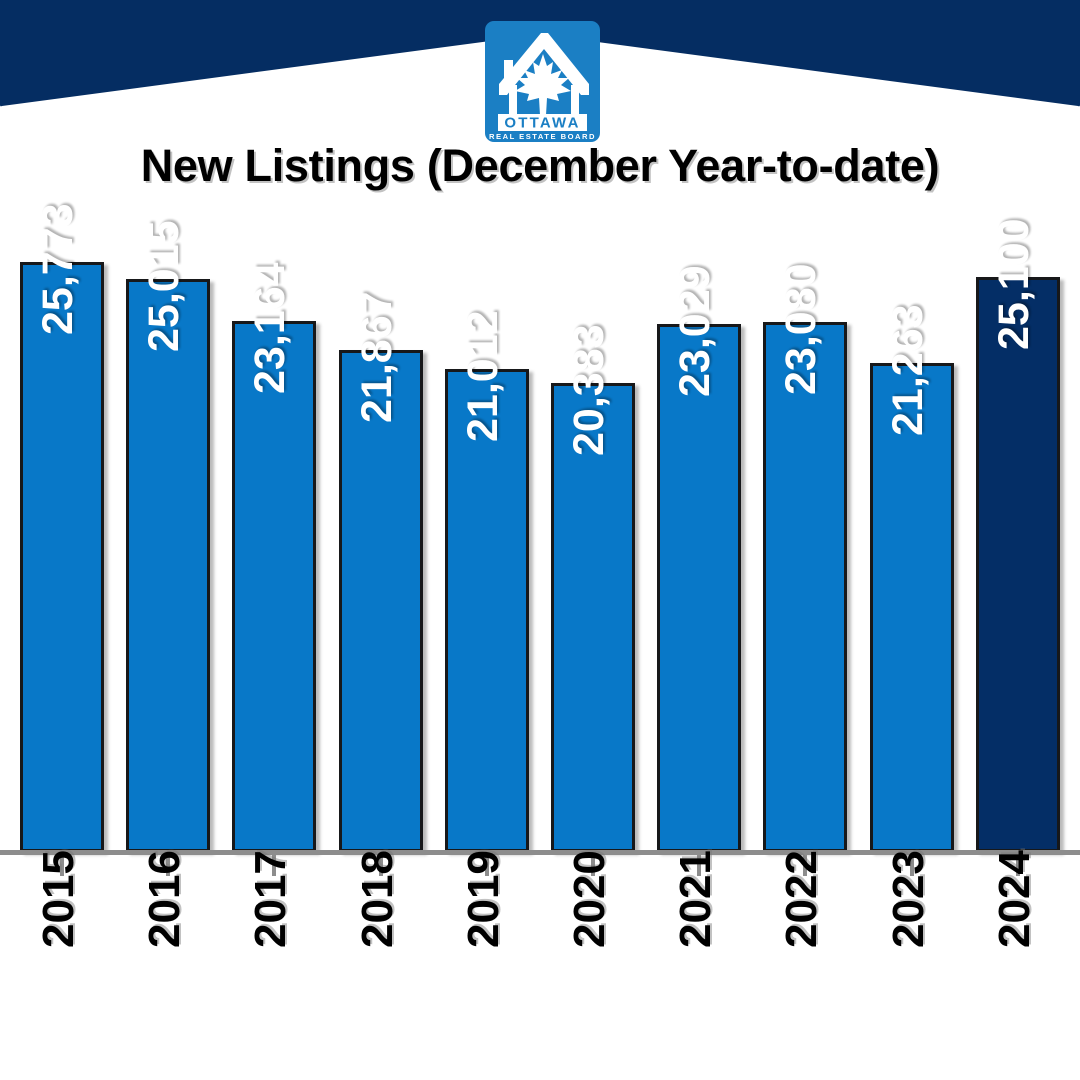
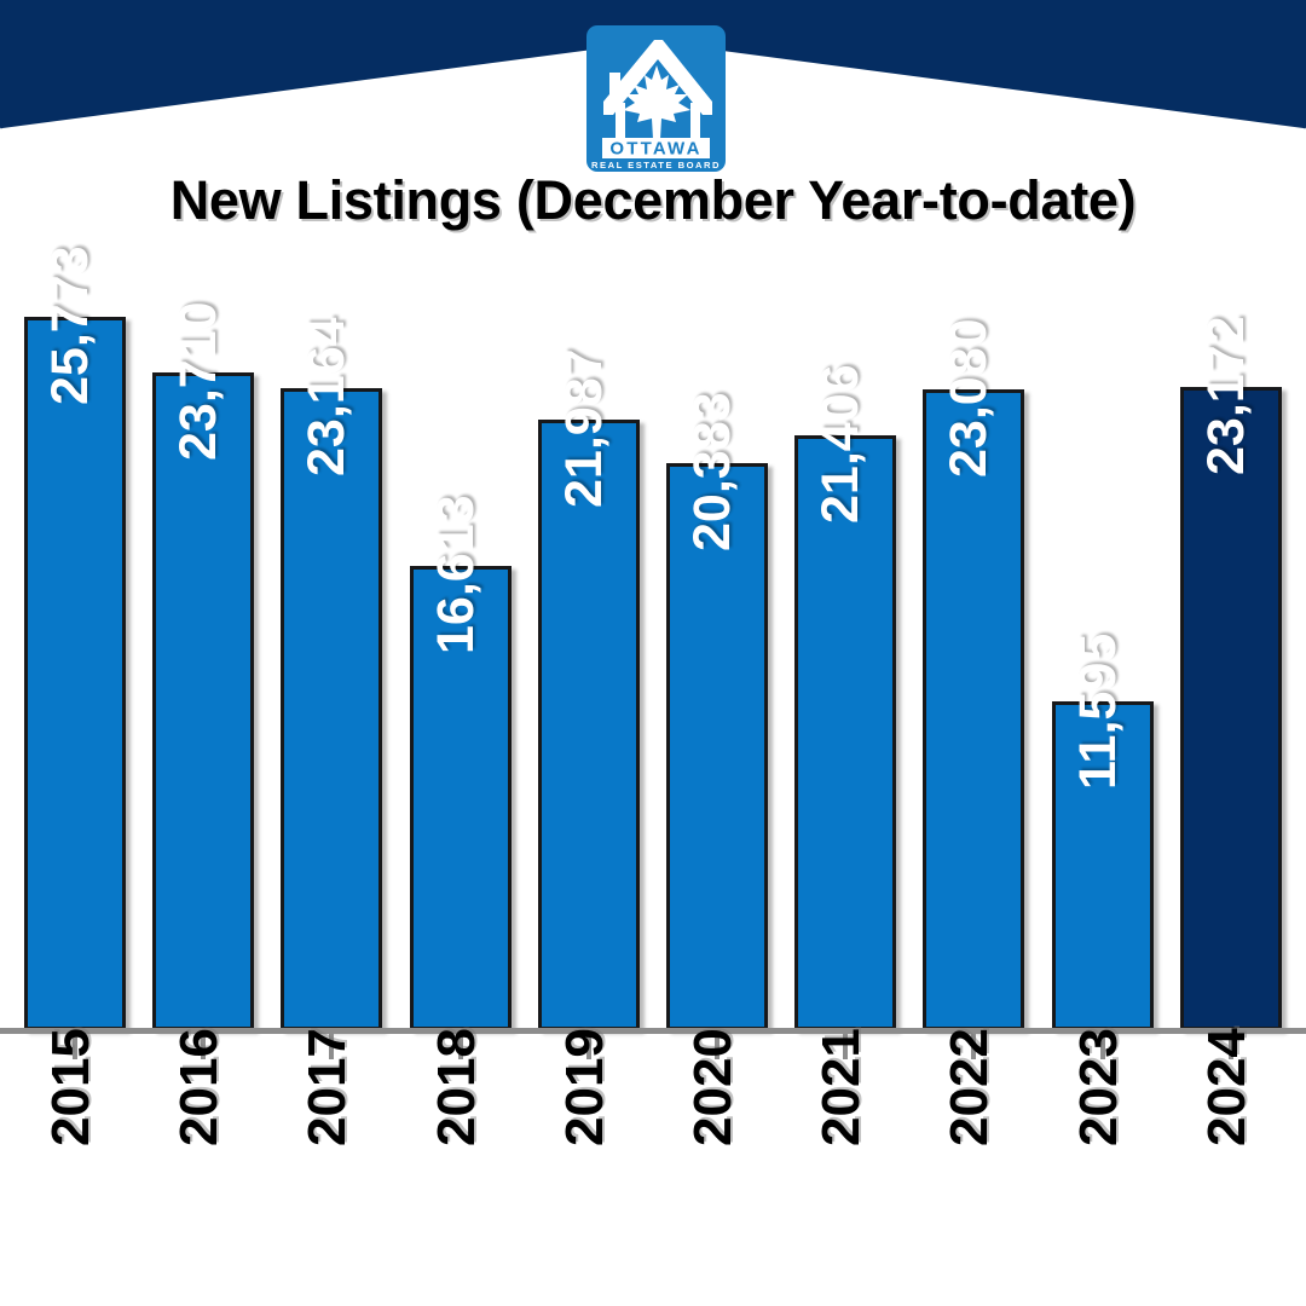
2016: 25,015 -> 23,710
2018: 21,867 -> 16,613
2019: 21,012 -> 21,987
2021: 23,029 -> 21,406
2023: 21,263 -> 11,595
2024: 25,100 -> 23,172
